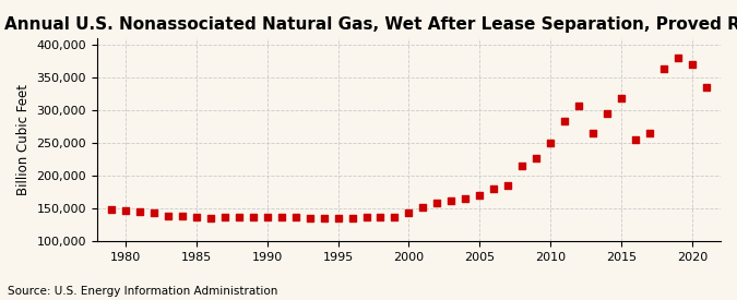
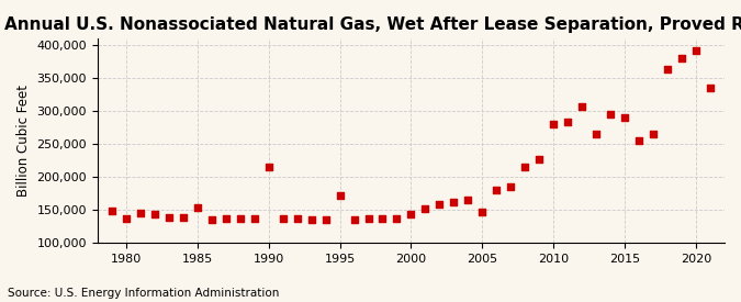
1980: 147,000 -> 136,000
1985: 136,000 -> 154,000
1990: 137,000 -> 216,000
1995: 135,000 -> 172,000
2005: 170,000 -> 146,000
2010: 250,000 -> 280,000
2015: 318,000 -> 290,000
2020: 370,000 -> 392,000
